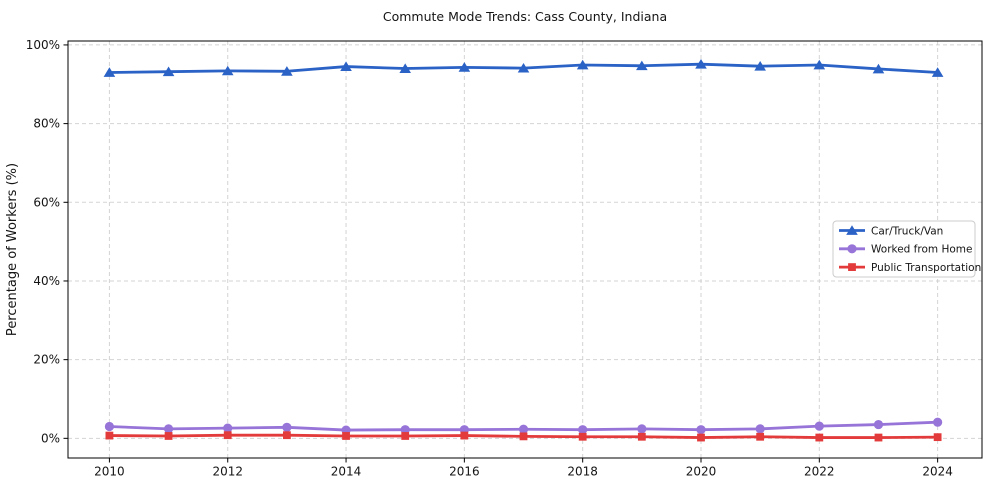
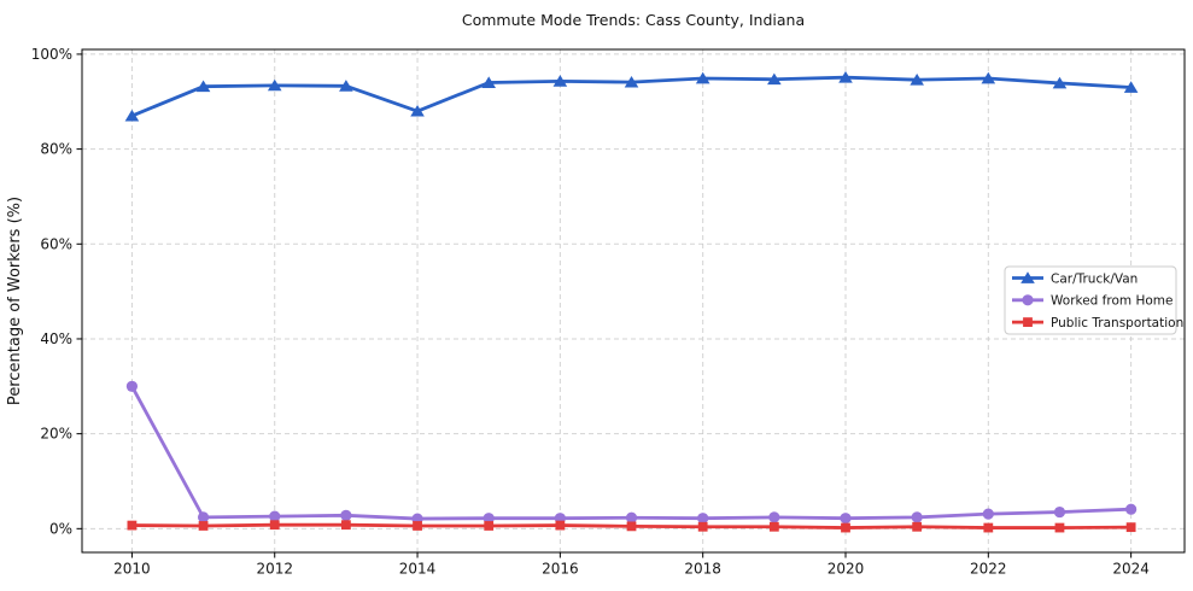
Car/Truck/Van/2010: 93% -> 87%
Worked from Home/2010: 3% -> 30%
Car/Truck/Van/2014: 94% -> 88%
